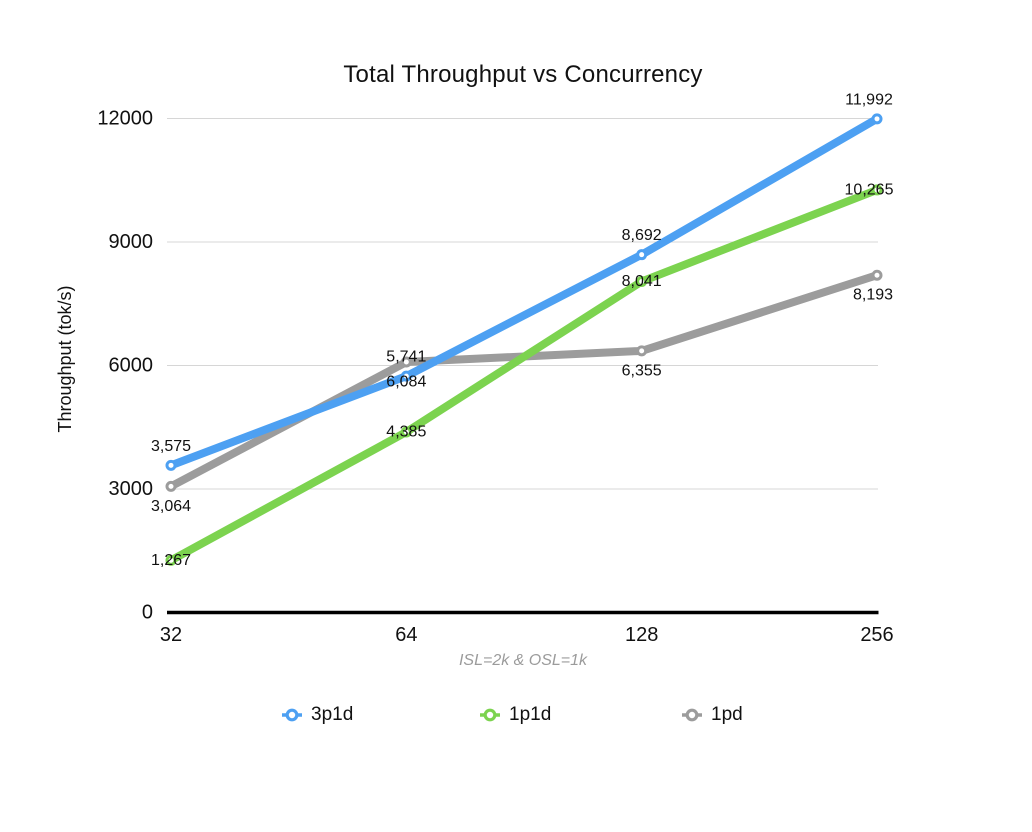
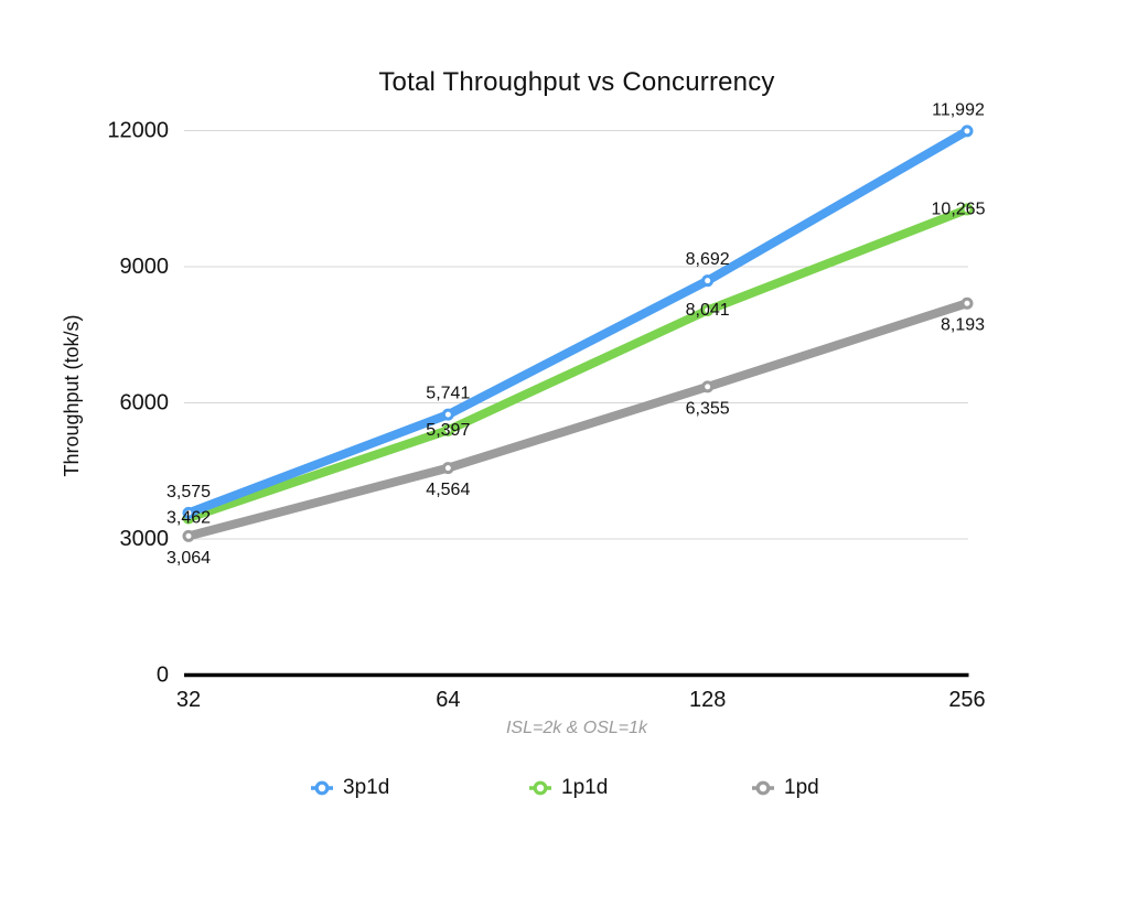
1p1d/32: 1,267 -> 3,462
1p1d/64: 4,385 -> 5,397
1pd/64: 6,084 -> 4,564
